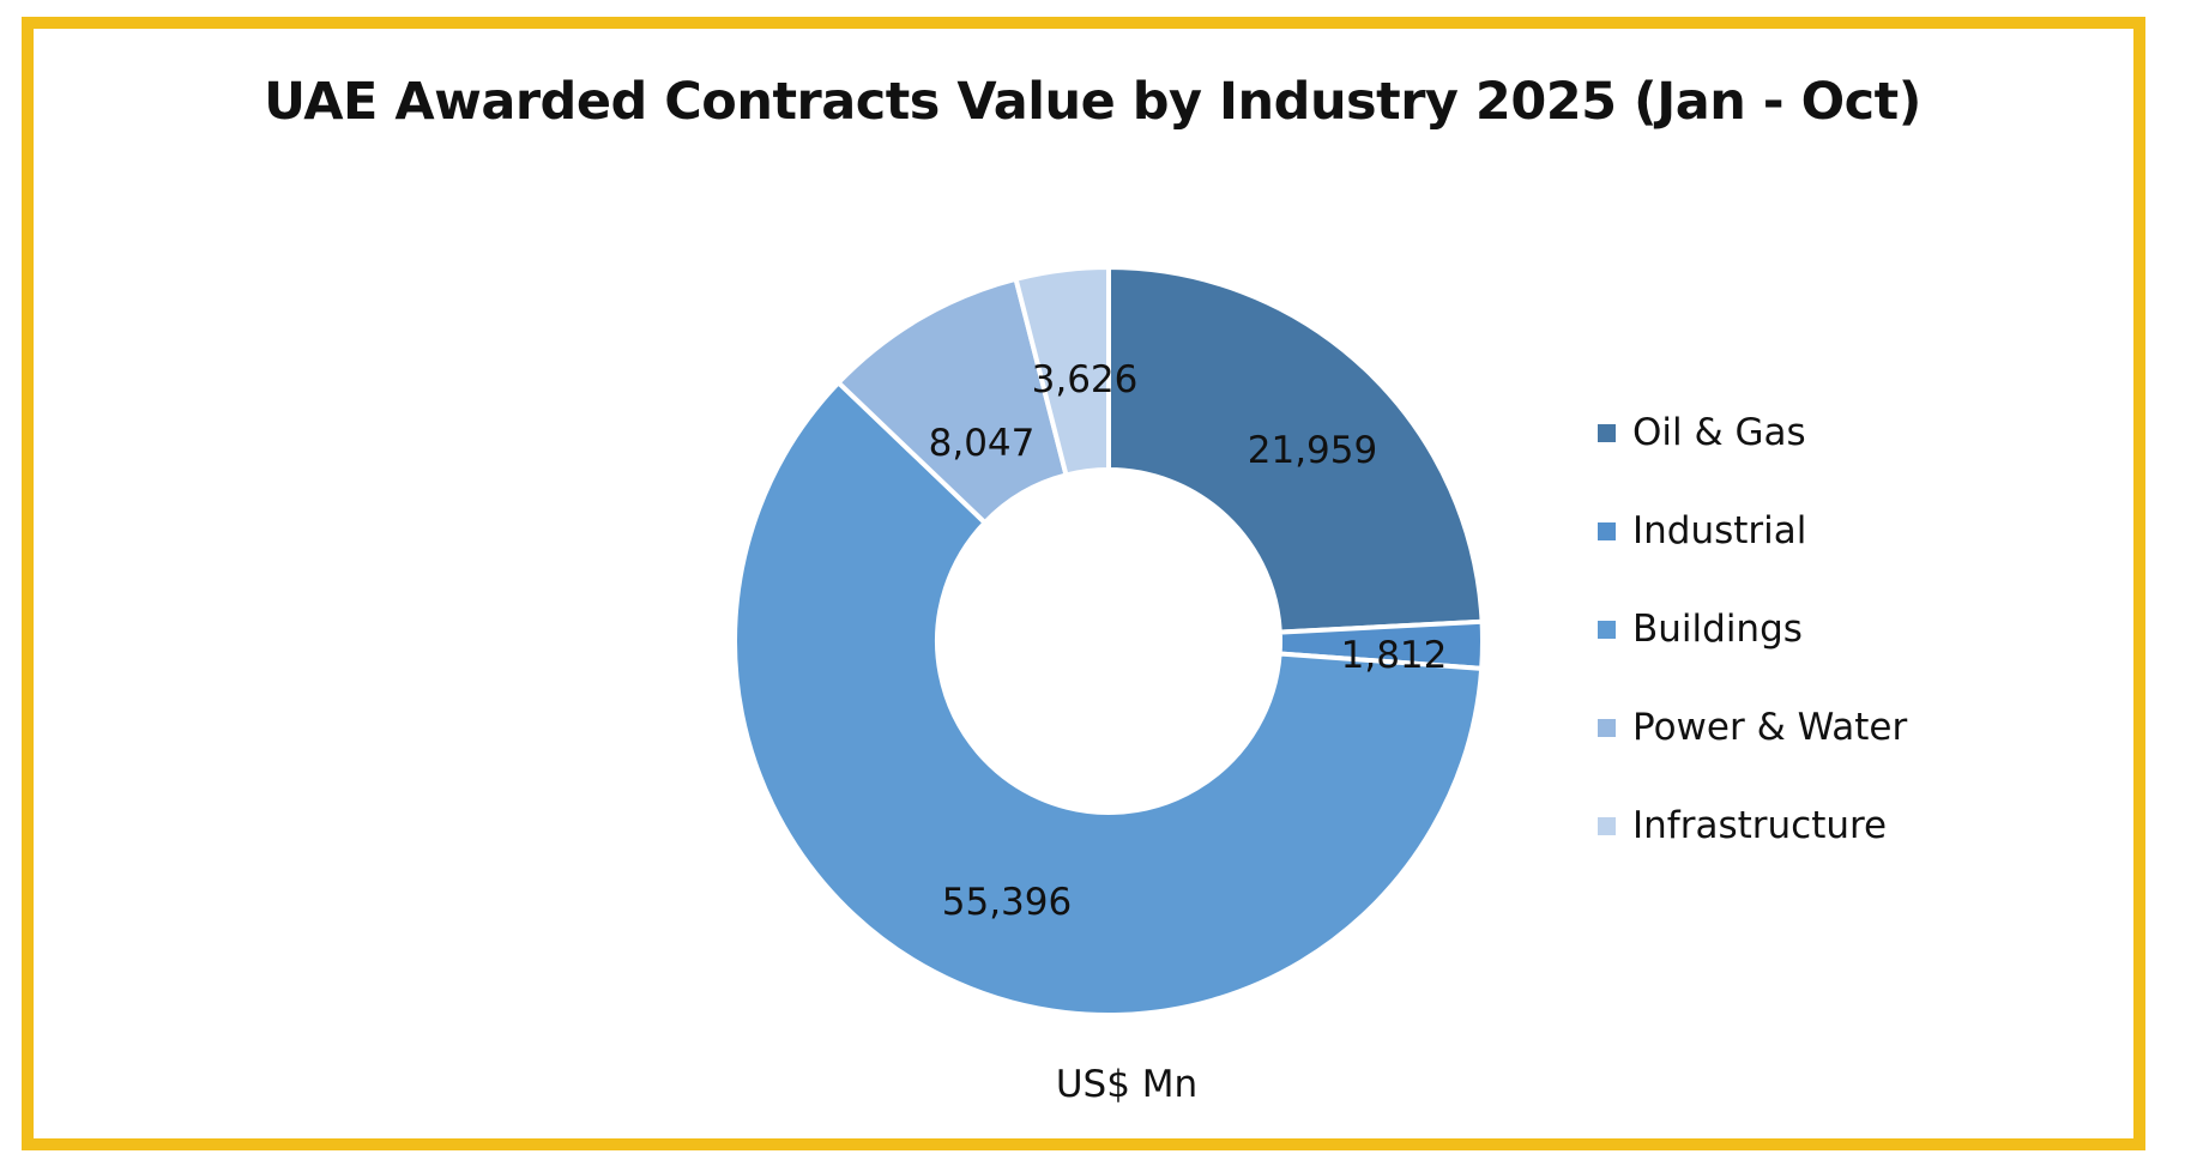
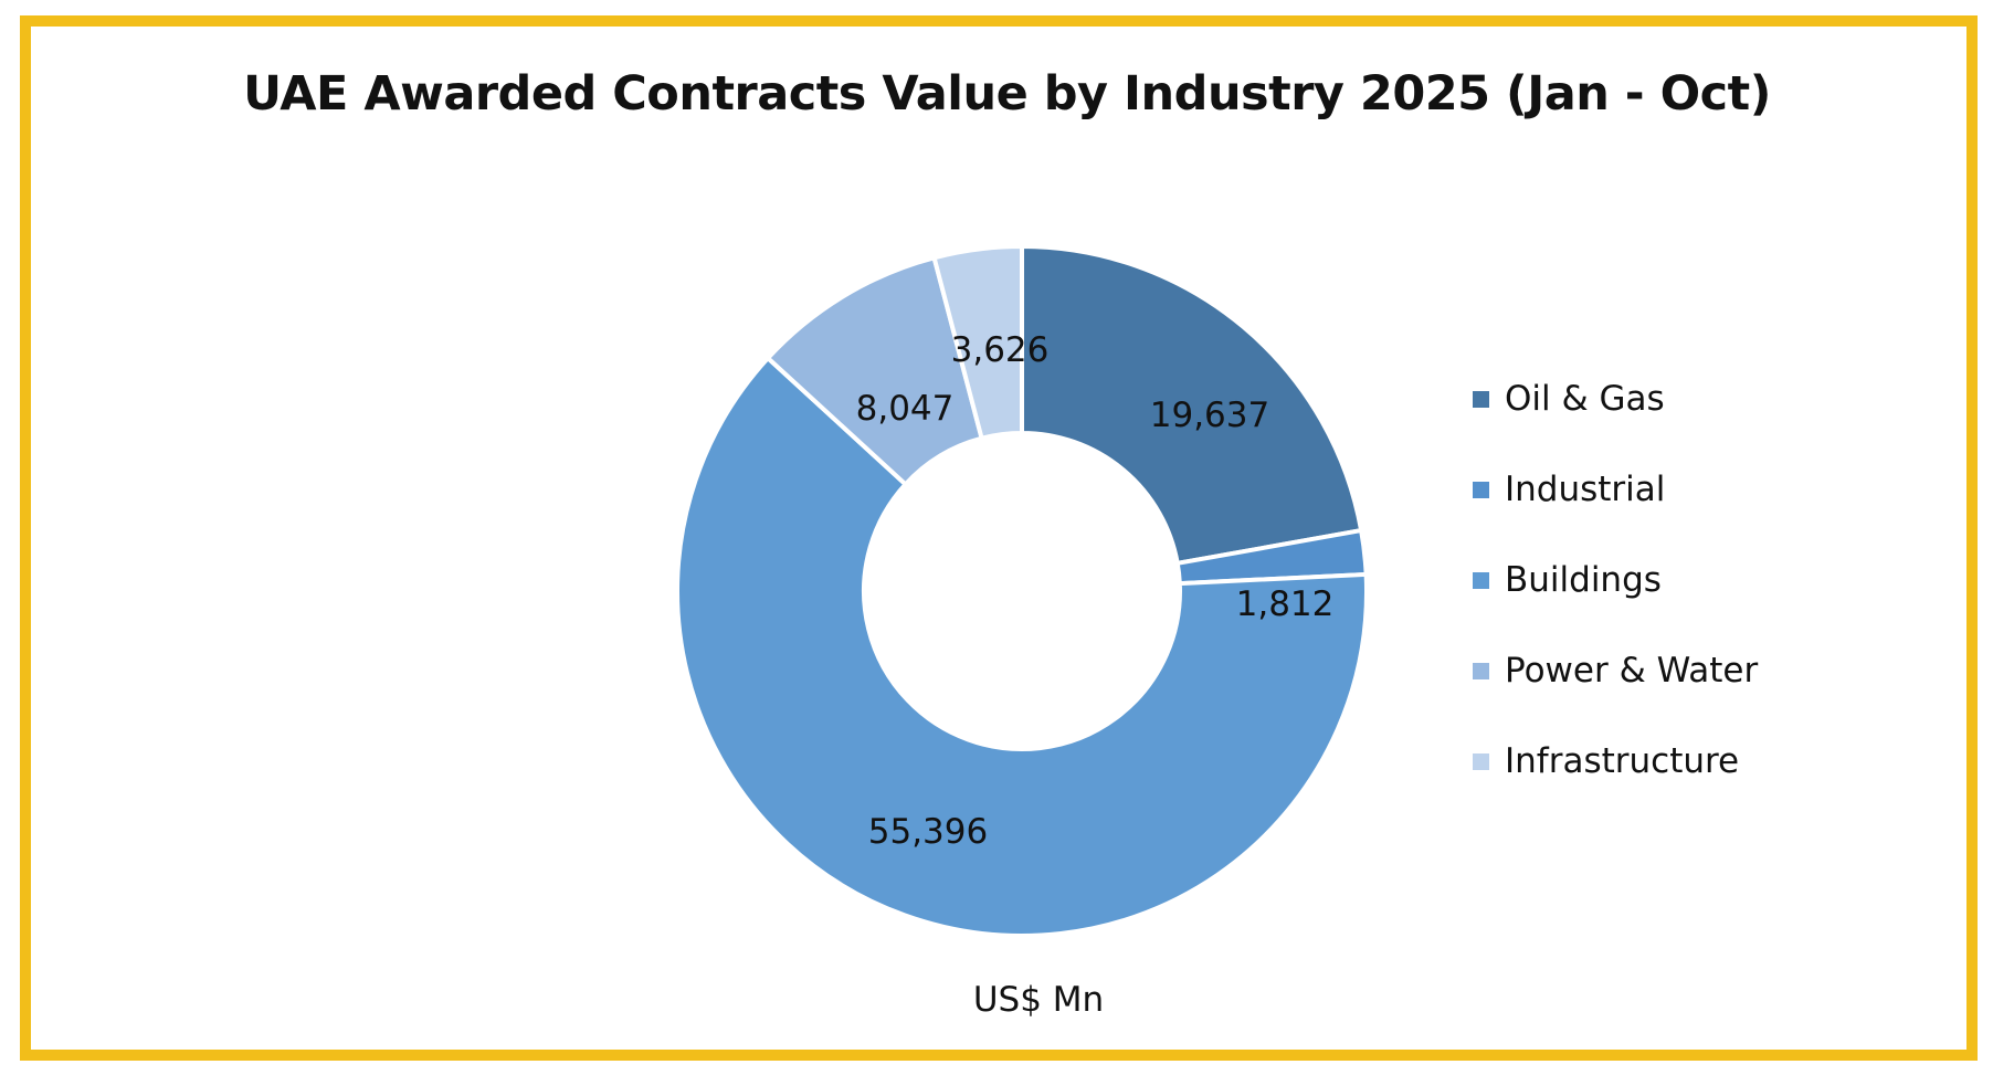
Oil & Gas: 21,959 -> 19,637
